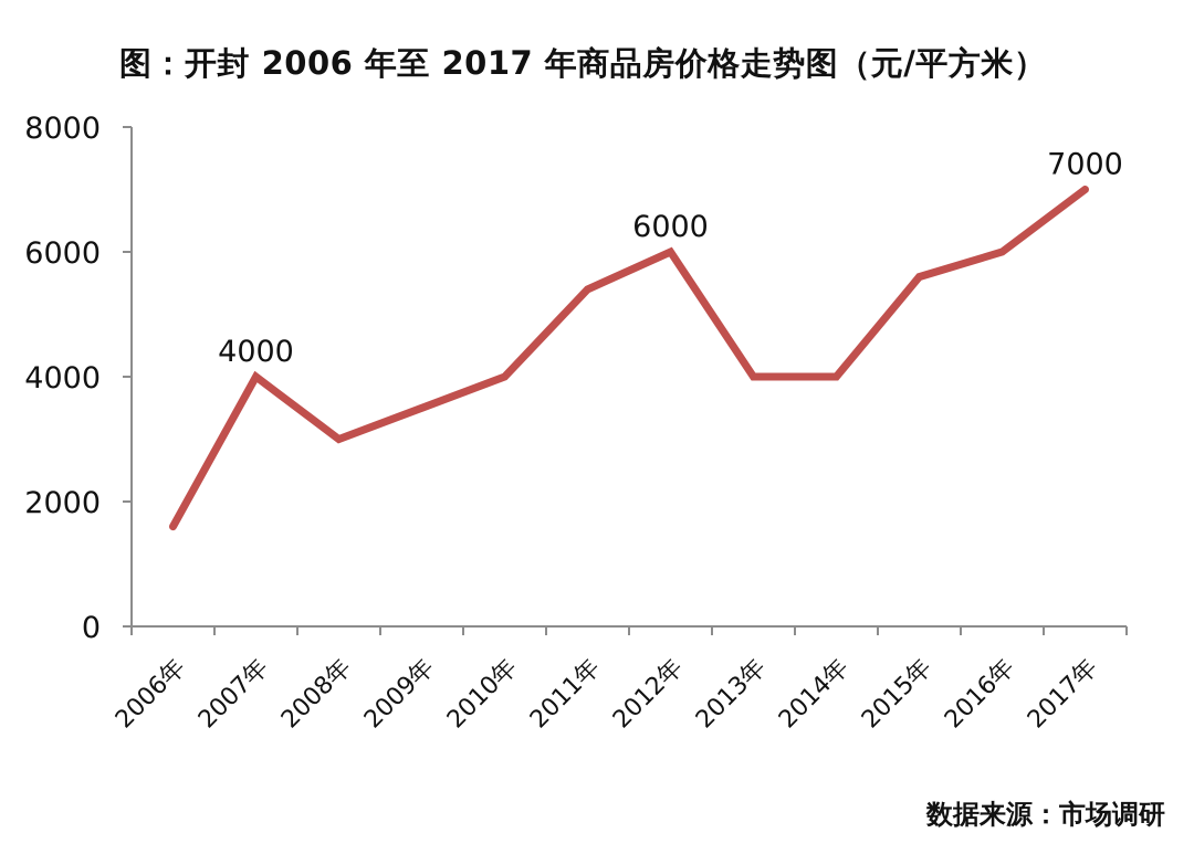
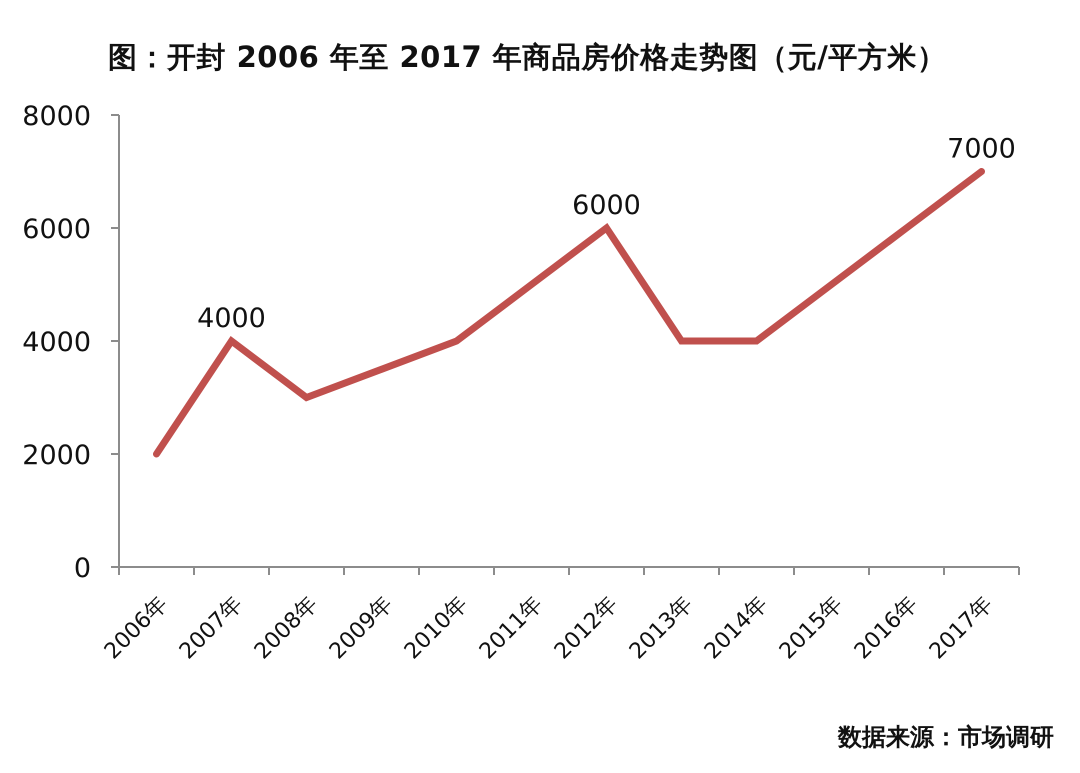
2006年: 1600 -> 2000
2011年: 5400 -> 5000
2015年: 5600 -> 5000
